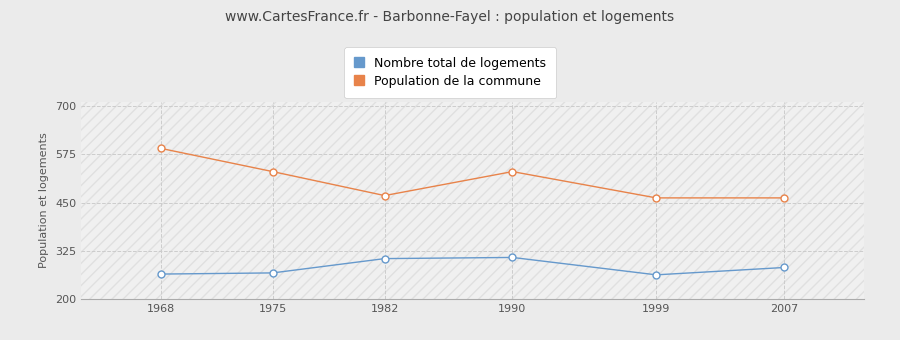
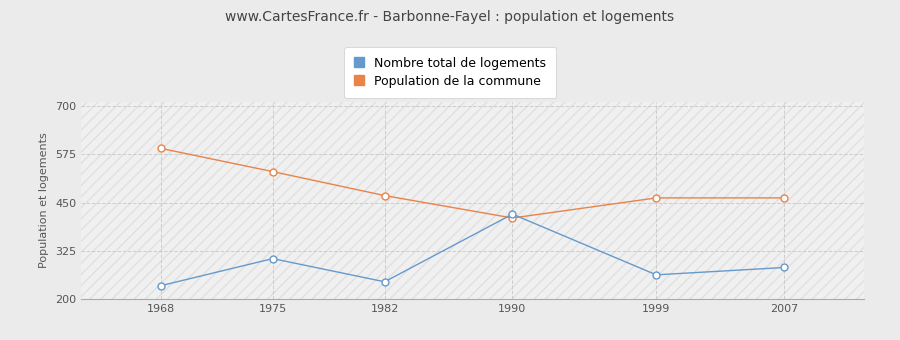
Nombre total de logements/1968: 265 -> 235
Nombre total de logements/1975: 268 -> 305
Nombre total de logements/1982: 305 -> 245
Nombre total de logements/1990: 308 -> 420
Population de la commune/1990: 530 -> 410
